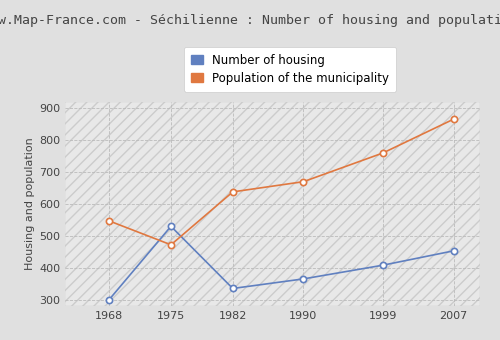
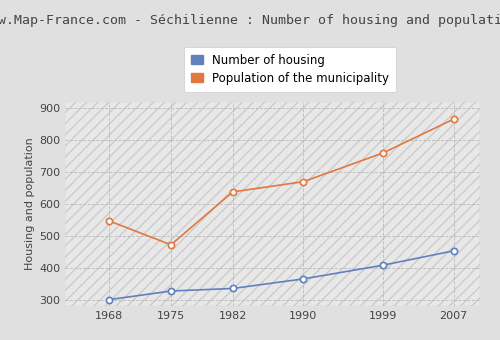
Number of housing/1975: 530 -> 327
